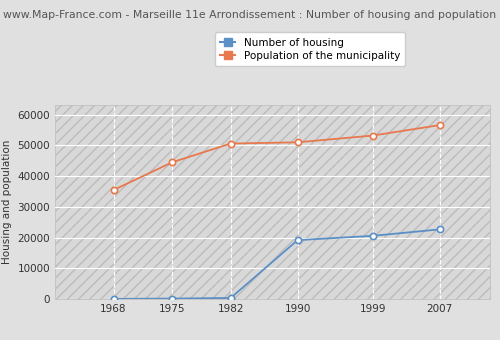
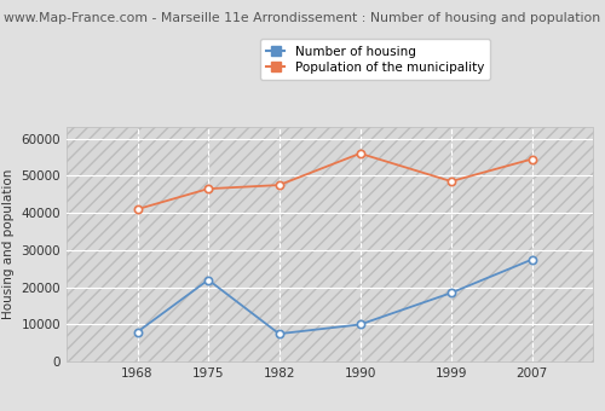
Number of housing/1968: 100 -> 8000
Population of the municipality/1968: 35500 -> 41000
Number of housing/1975: 200 -> 22000
Population of the municipality/1975: 44500 -> 46500
Number of housing/1982: 400 -> 7500
Population of the municipality/1982: 50600 -> 47500
Number of housing/1990: 19200 -> 10000
Population of the municipality/1990: 51000 -> 56000
Number of housing/1999: 20600 -> 18500
Population of the municipality/1999: 53200 -> 48500
Number of housing/2007: 22700 -> 27500
Population of the municipality/2007: 56600 -> 54500
